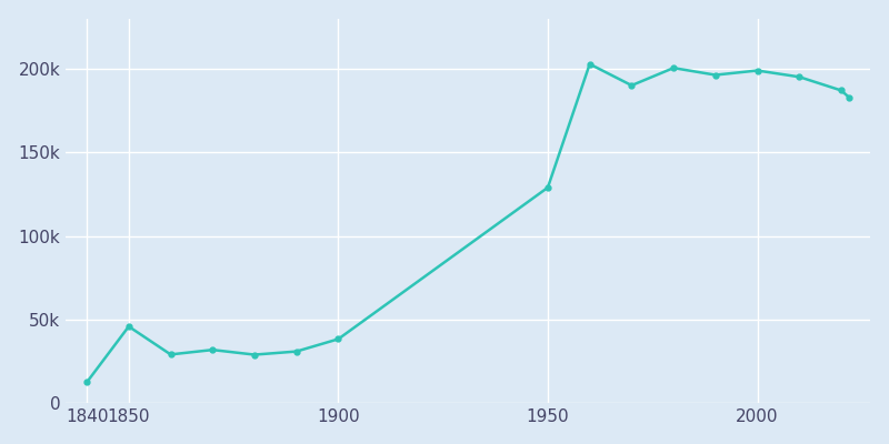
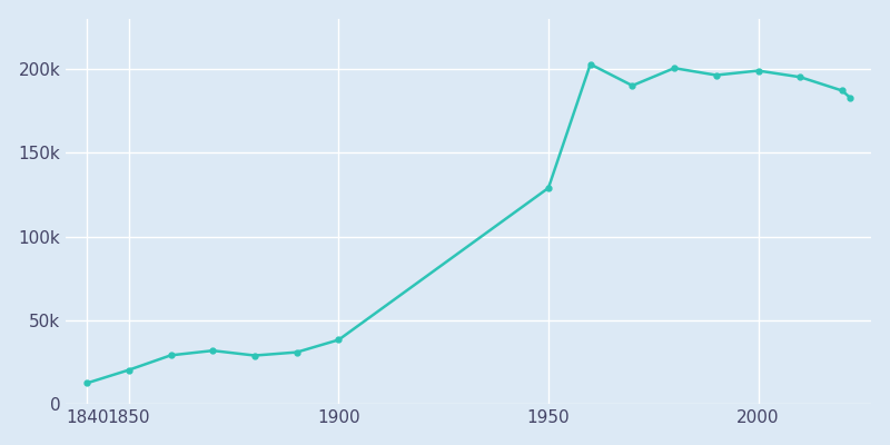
1850: 46k -> 21k
